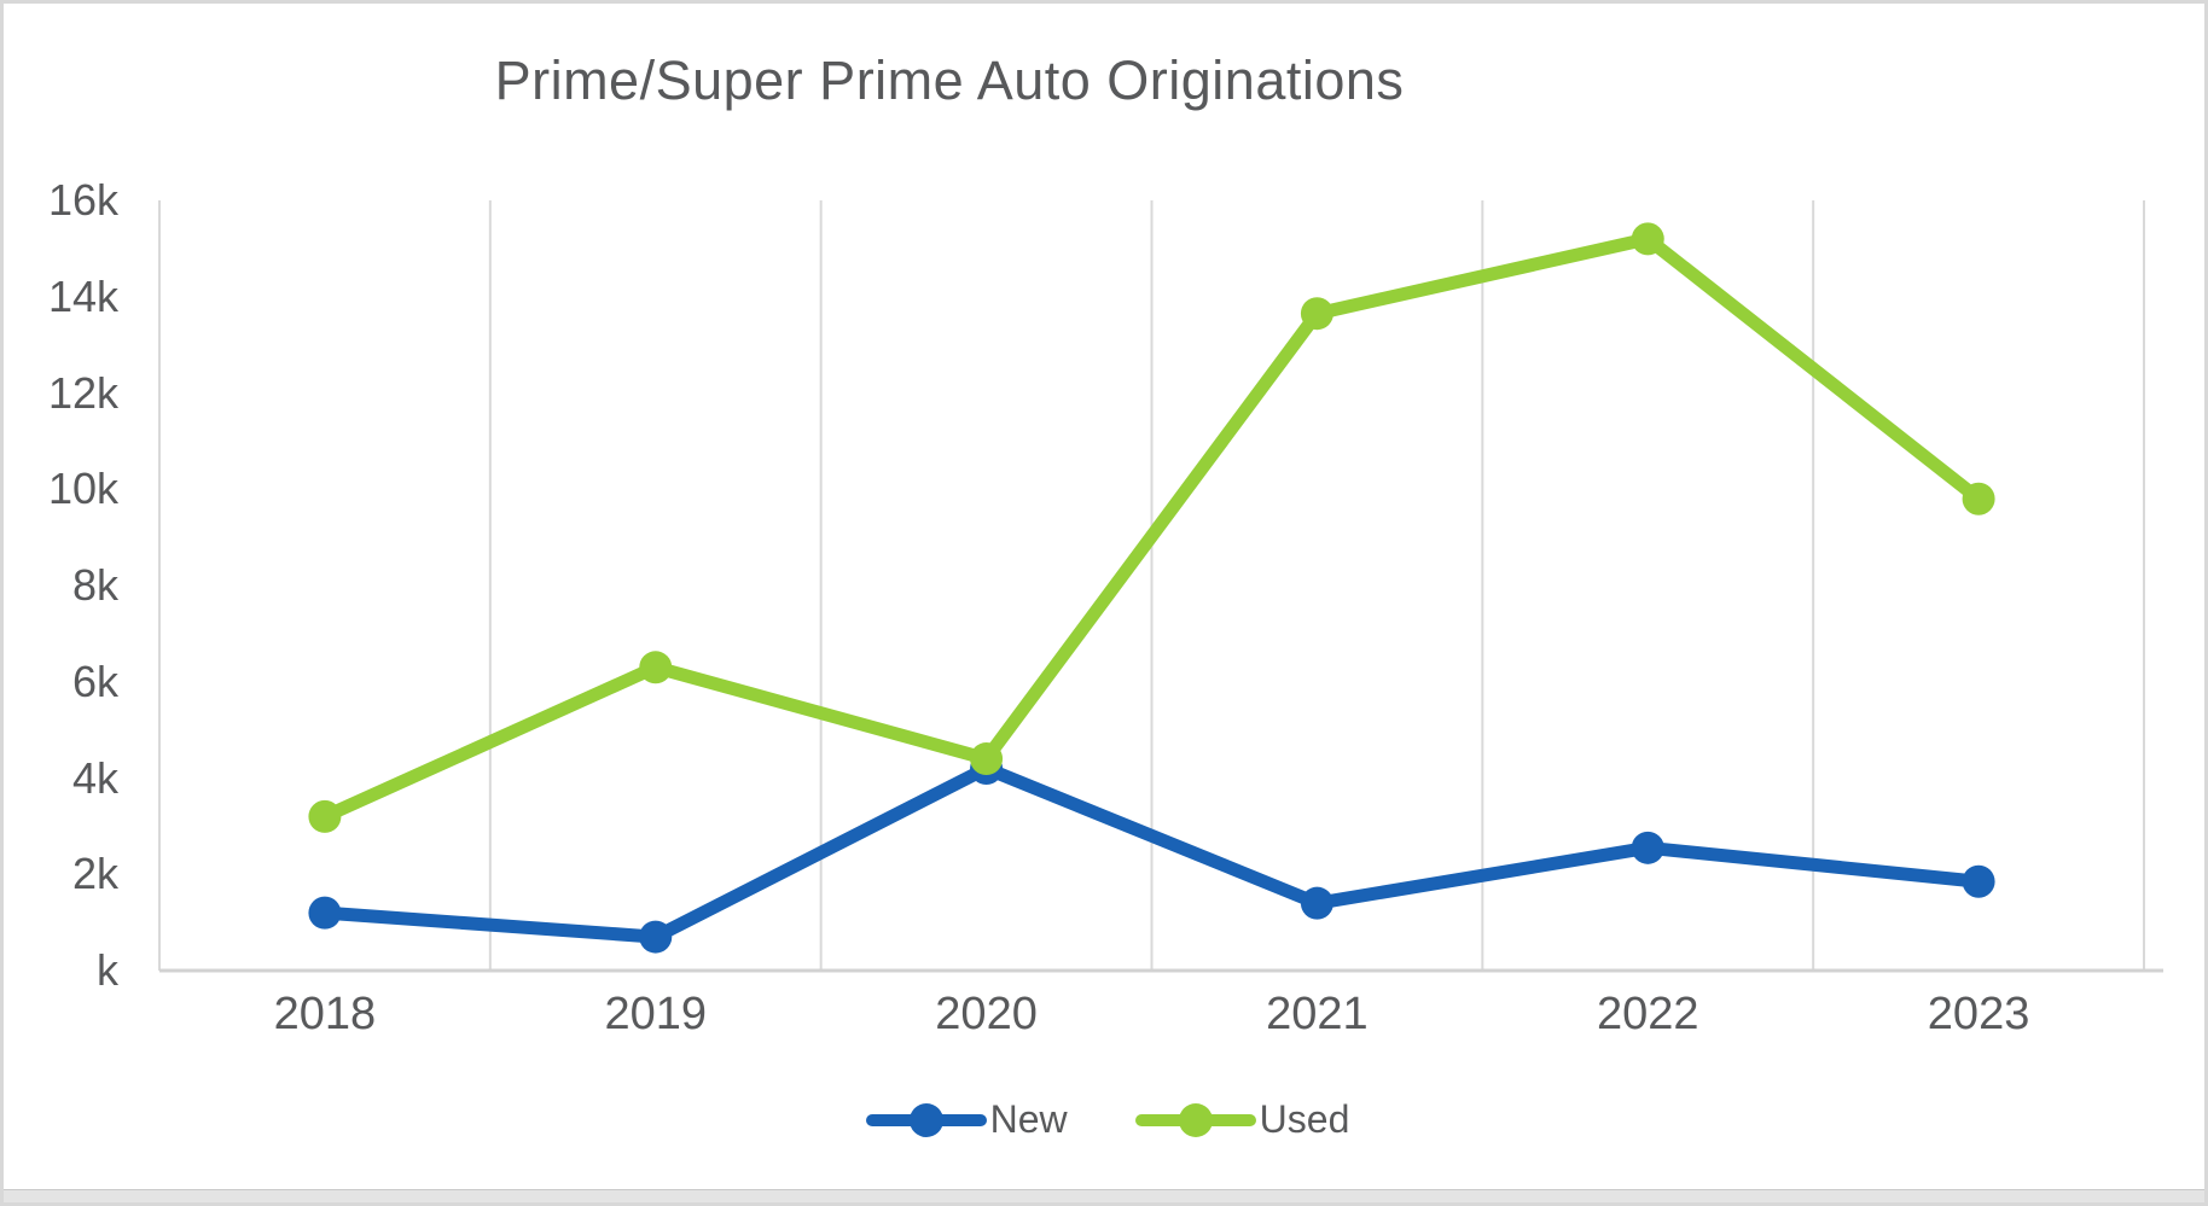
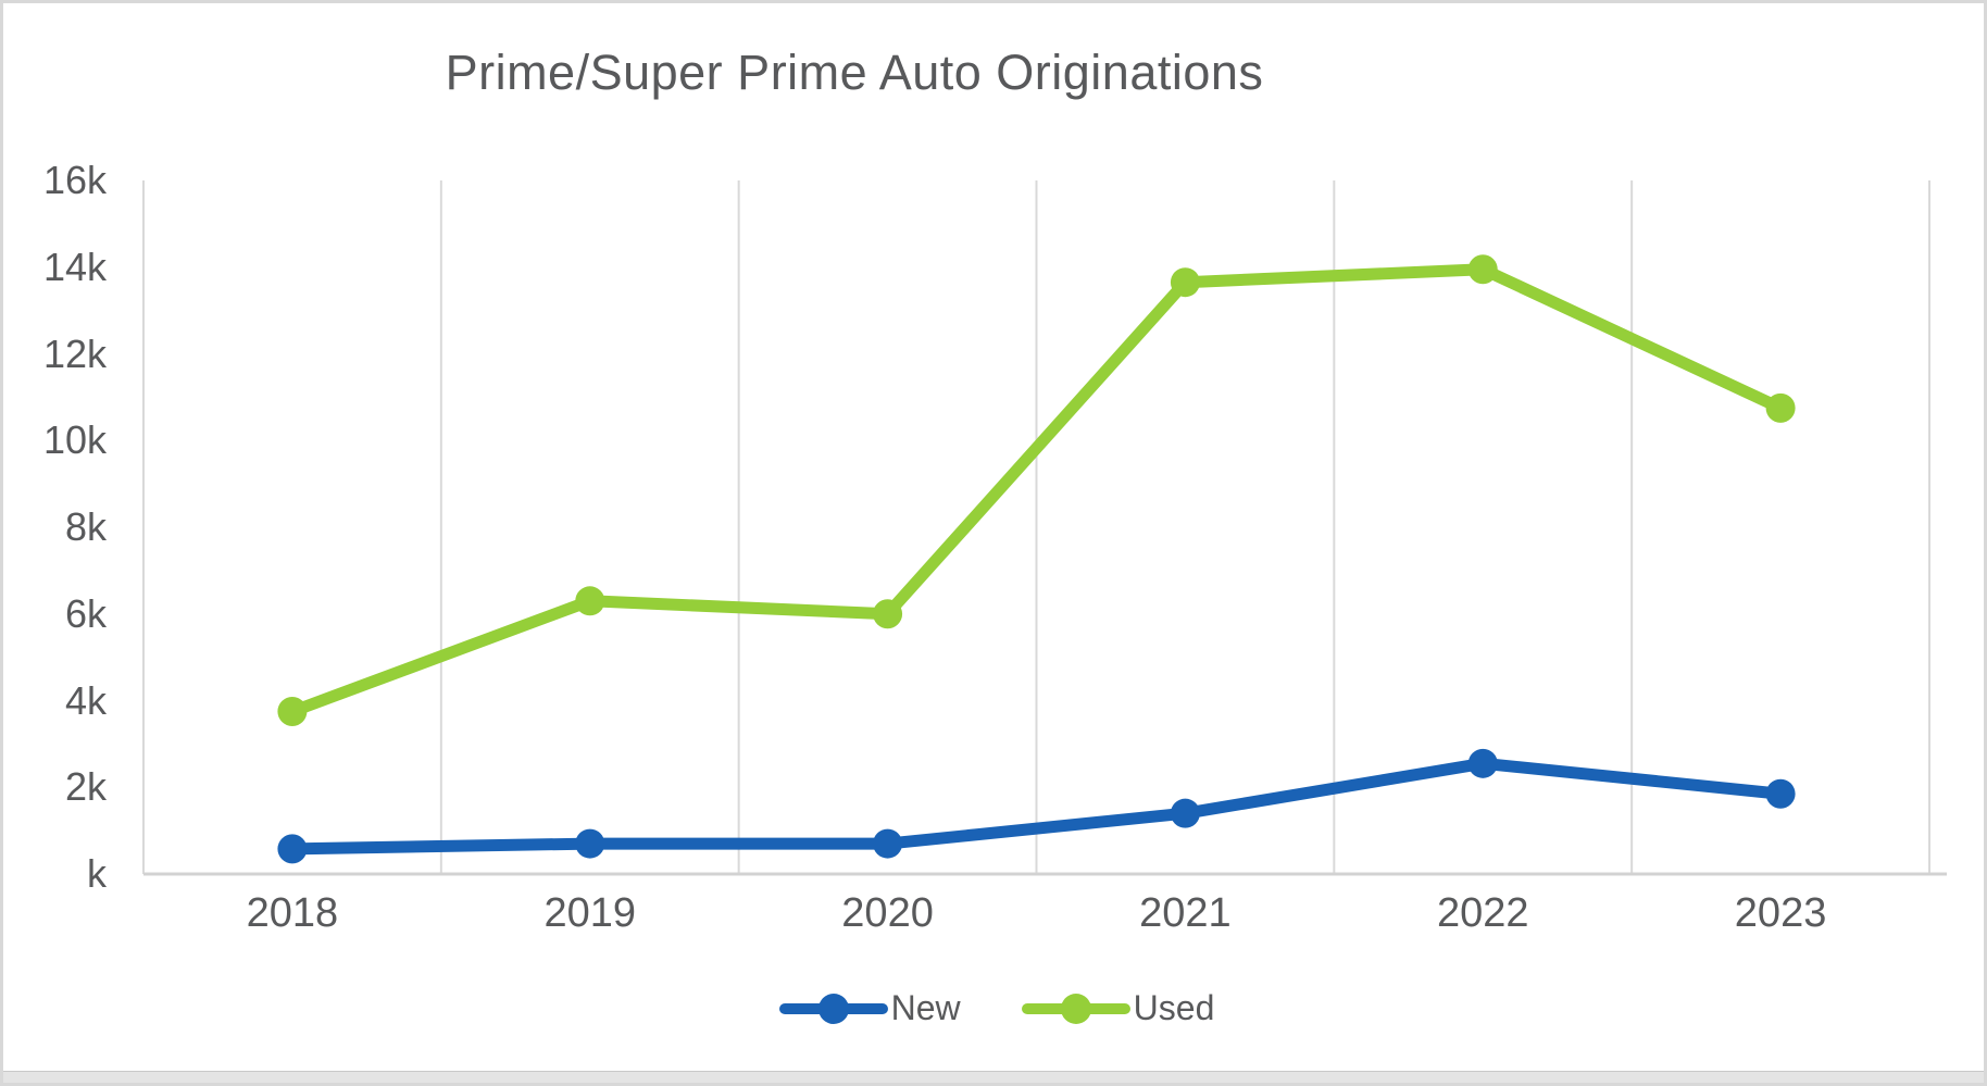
New/2018: 1.2k -> 0.6k
Used/2018: 3.2k -> 3.8k
New/2020: 4.2k -> 0.7k
Used/2020: 4.4k -> 6.0k
Used/2022: 15.2k -> 14.0k
Used/2023: 9.8k -> 10.8k
